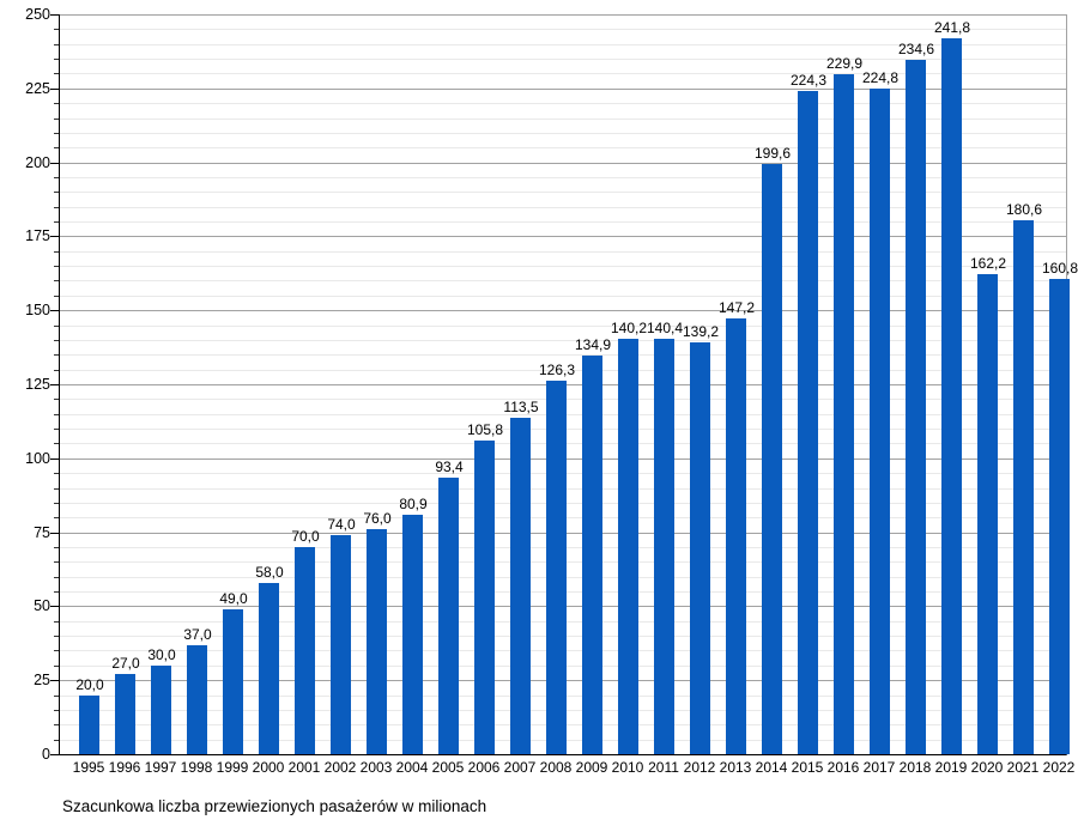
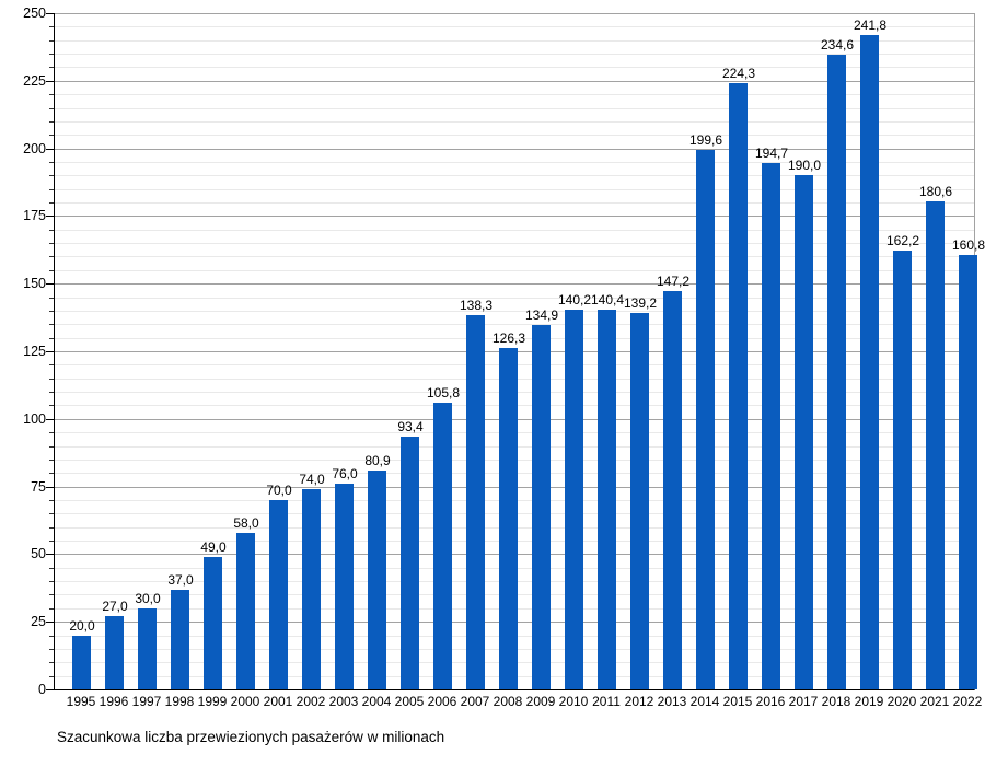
2007: 113,5 -> 138,3
2016: 229,9 -> 194,7
2017: 224,8 -> 190,0
